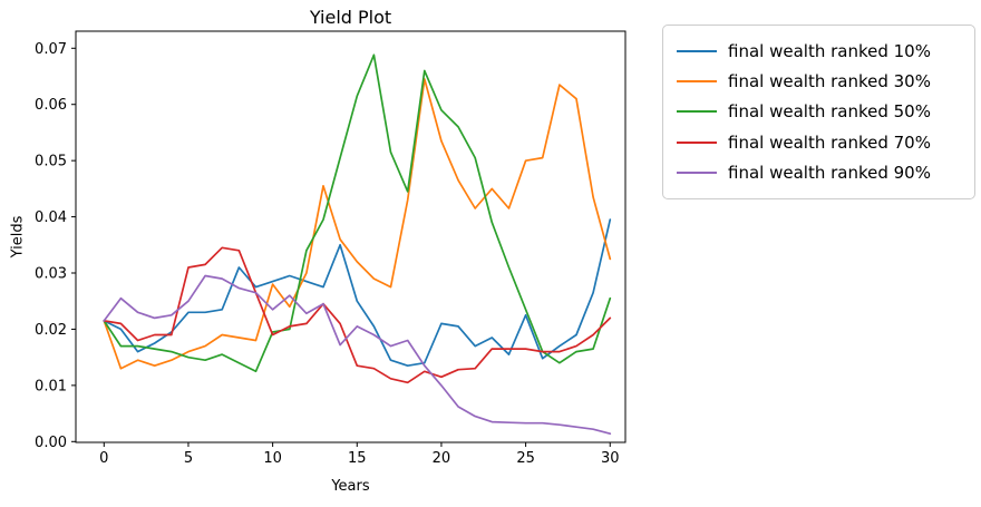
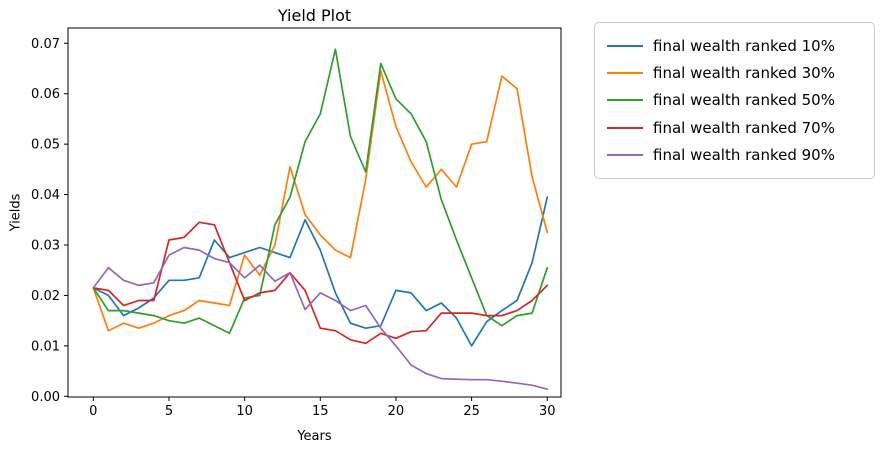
final wealth ranked 90%/5: 0.025 -> 0.028
final wealth ranked 10%/15: 0.025 -> 0.029
final wealth ranked 50%/15: 0.061 -> 0.056
final wealth ranked 10%/25: 0.022 -> 0.010
